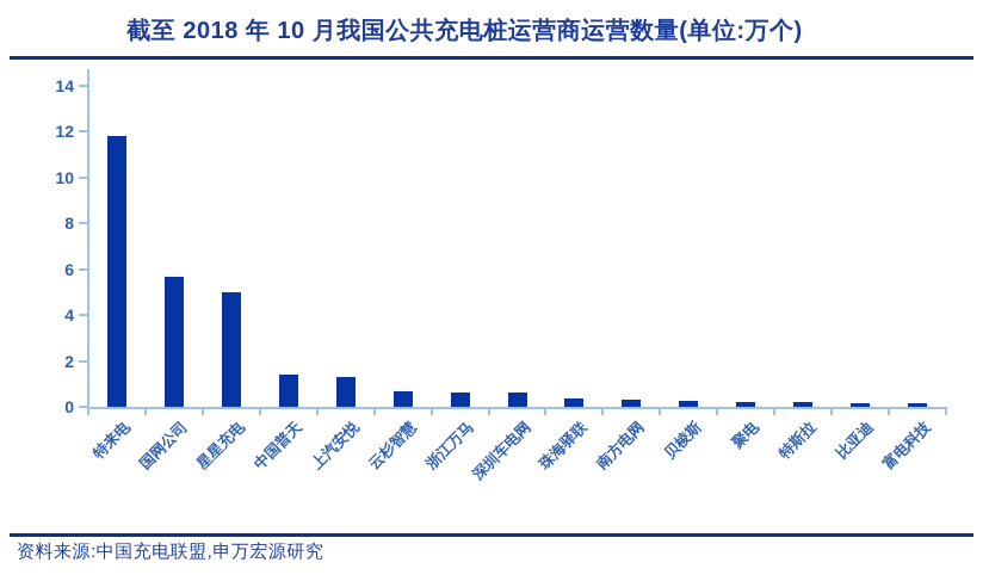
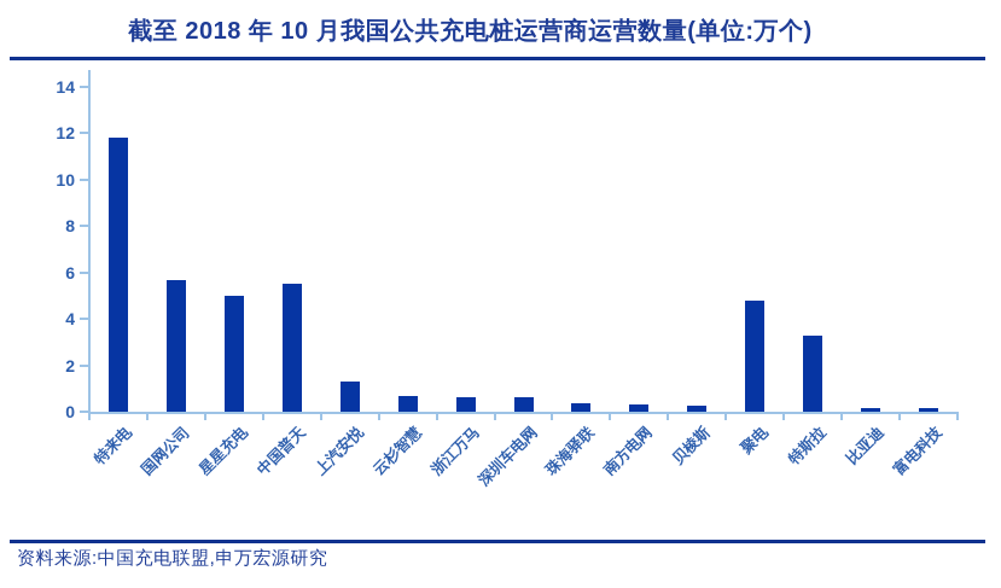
中国普天: 1.4 -> 5.5
聚电: 0.2 -> 4.8
特斯拉: 0.2 -> 3.3
